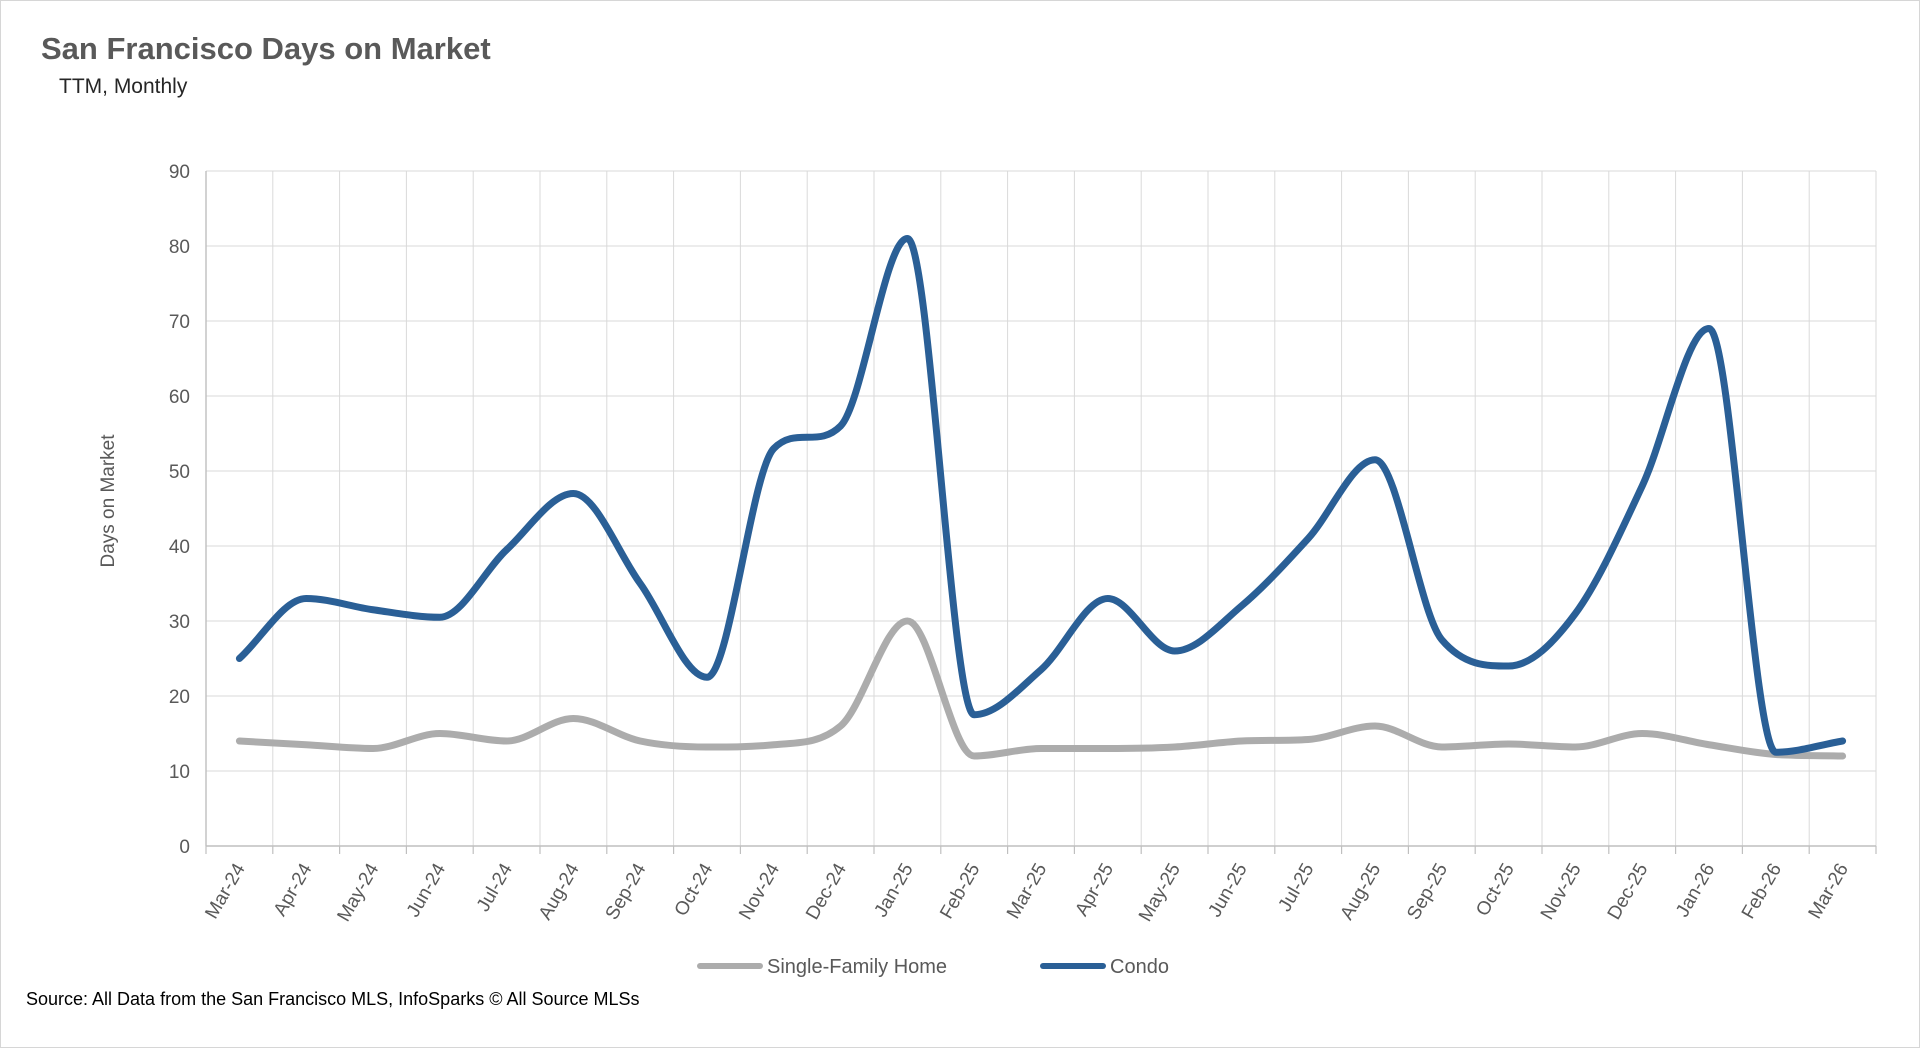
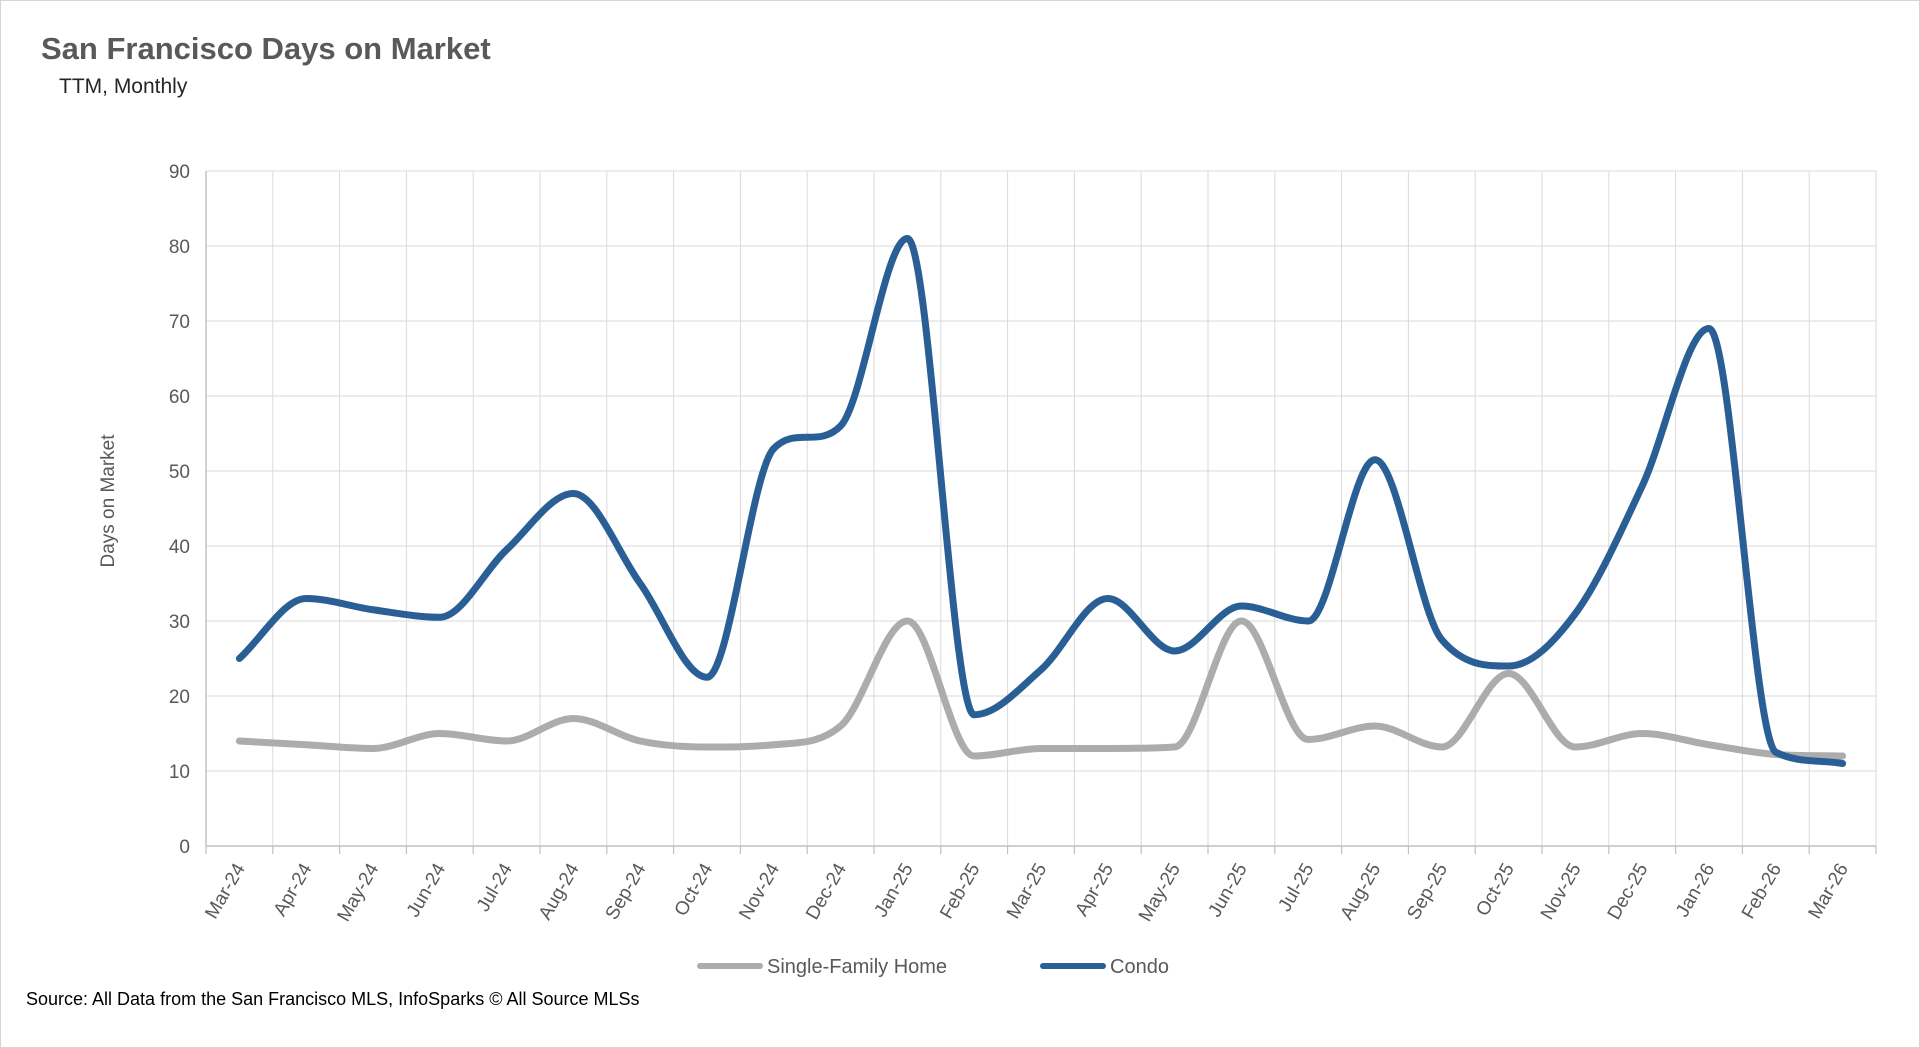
Single-Family Home/Jun-25: 14 -> 30
Condo/Jul-25: 41 -> 30
Single-Family Home/Oct-25: 14 -> 23
Condo/Mar-26: 14 -> 11
